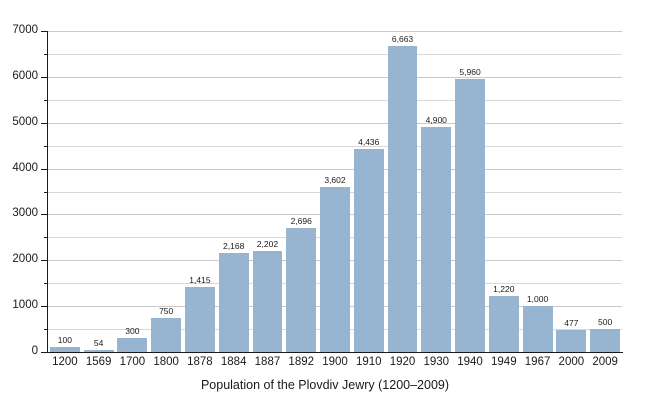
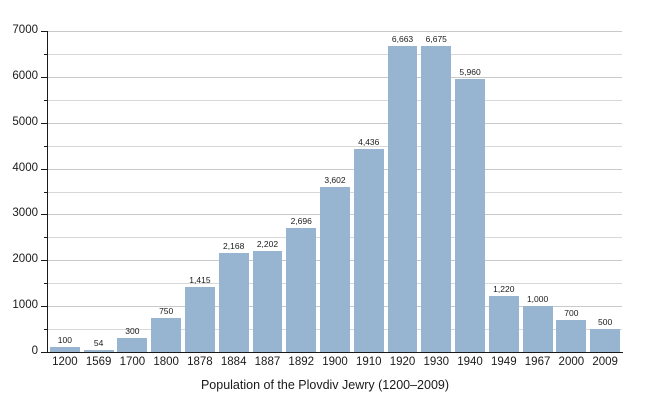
1930: 4,900 -> 6,675
2000: 477 -> 700
